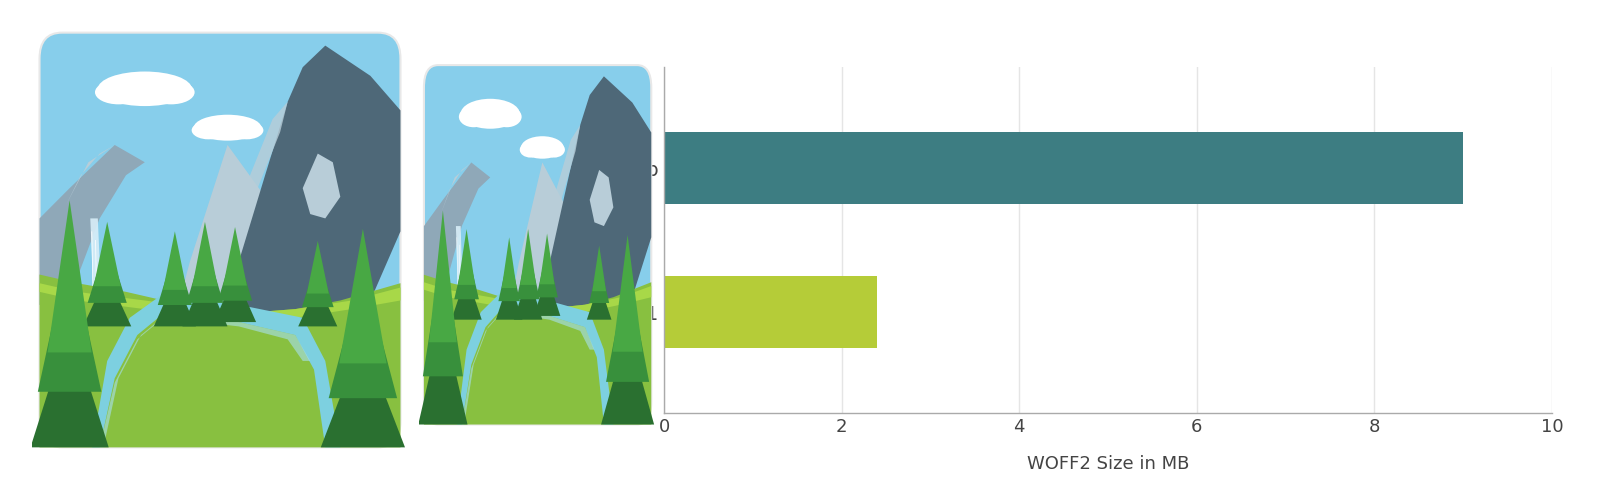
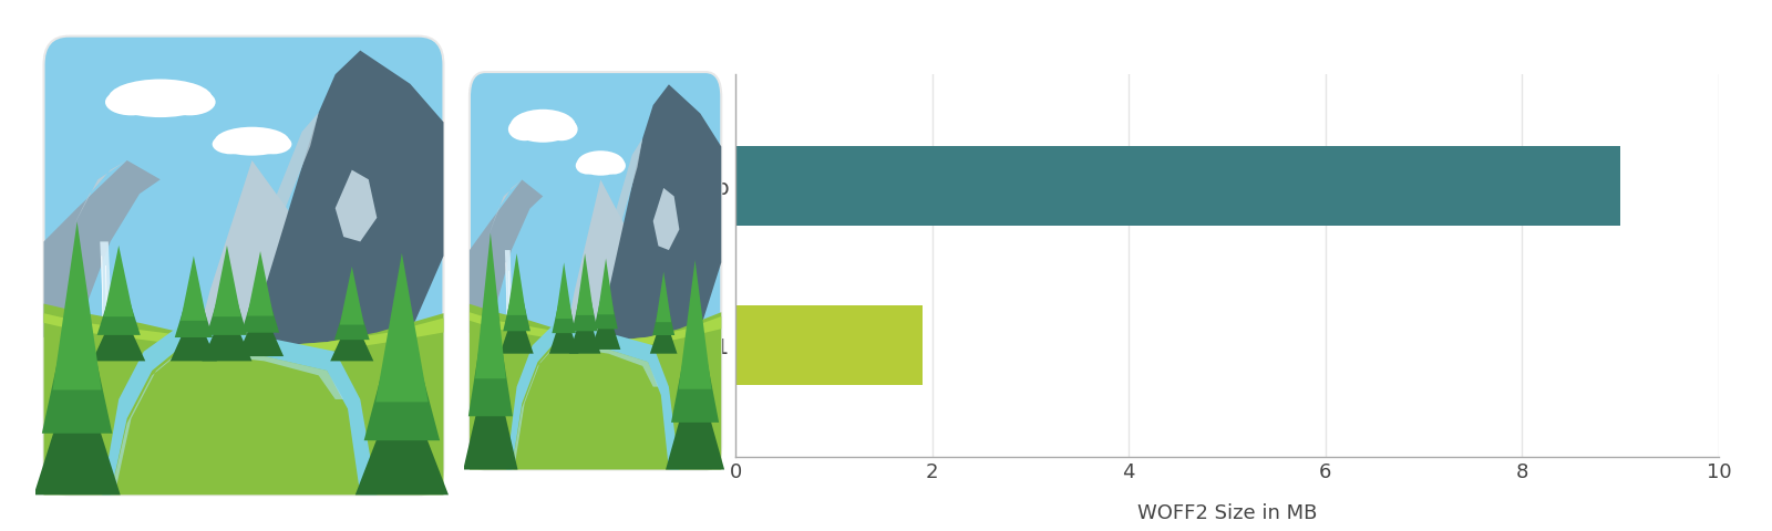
COLRv1: 2.4 -> 1.9
